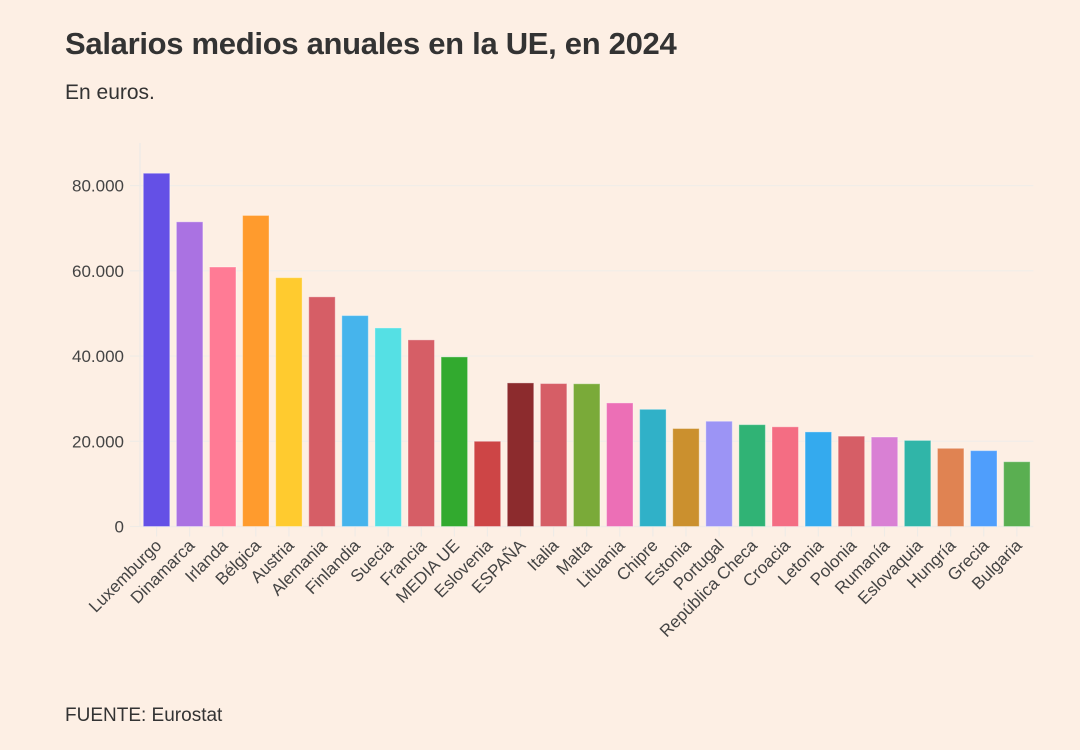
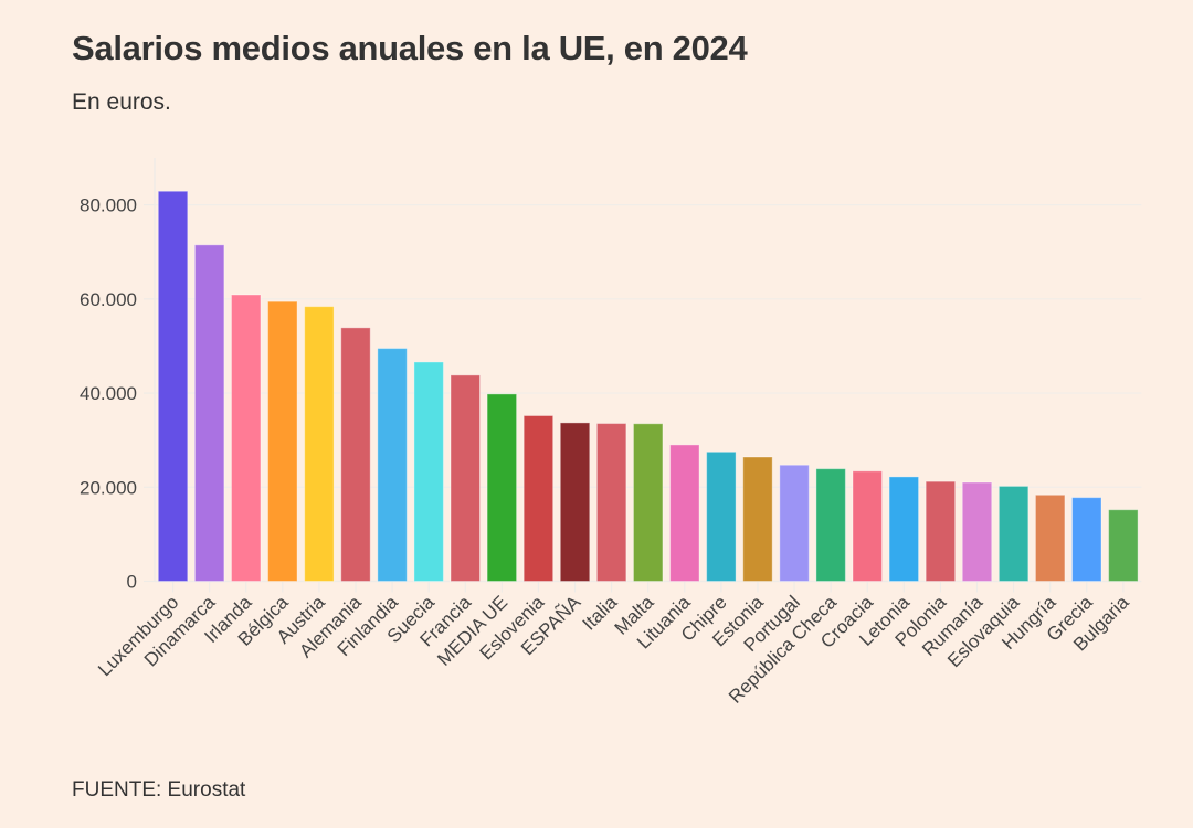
Bélgica: 73000 -> 59000
Eslovenia: 20000 -> 35000
Estonia: 23000 -> 26000
